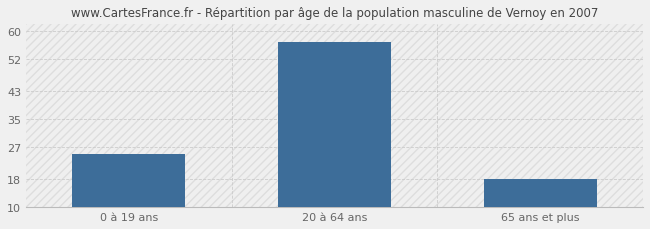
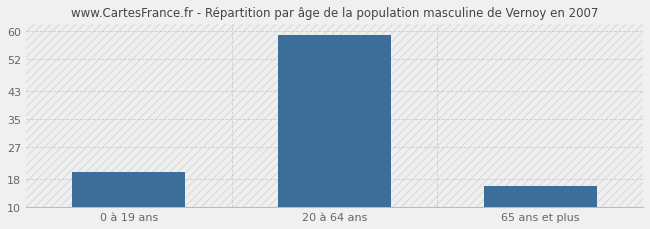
0 à 19 ans: 25 -> 20
20 à 64 ans: 57 -> 59
65 ans et plus: 18 -> 16
